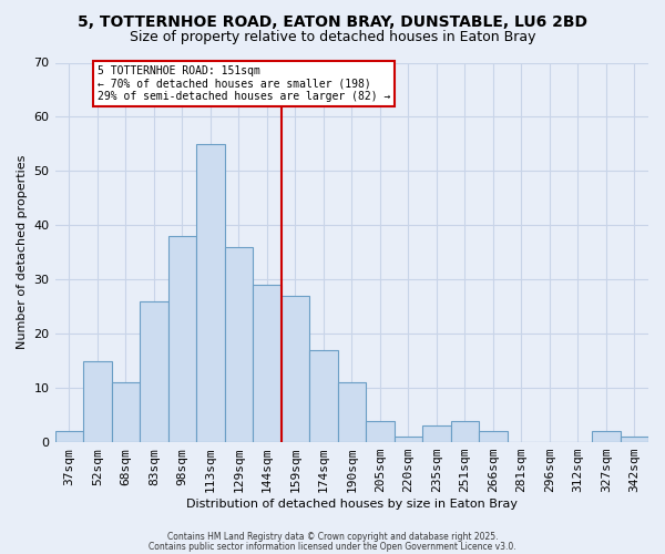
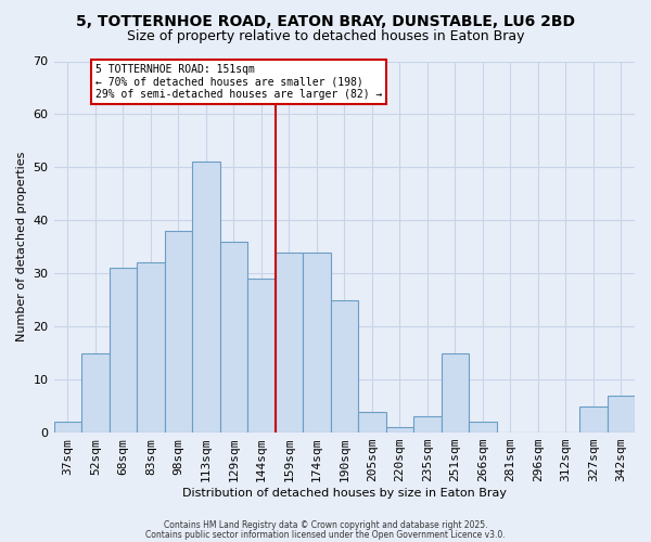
68sqm: 11 -> 31
83sqm: 26 -> 32
113sqm: 55 -> 51
159sqm: 27 -> 34
174sqm: 17 -> 34
190sqm: 11 -> 25
251sqm: 4 -> 15
327sqm: 2 -> 5
342sqm: 1 -> 7
